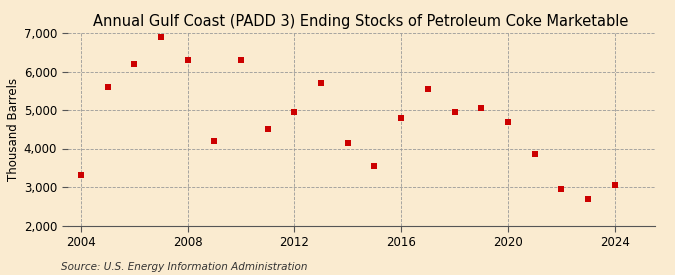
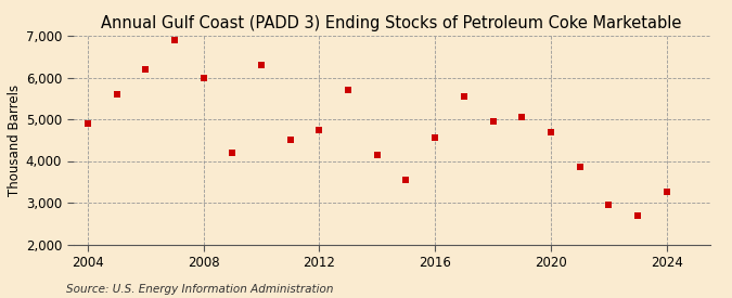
2004: 3,300 -> 4,900
2008: 6,300 -> 6,000
2012: 4,950 -> 4,750
2016: 4,800 -> 4,550
2024: 3,050 -> 3,250
